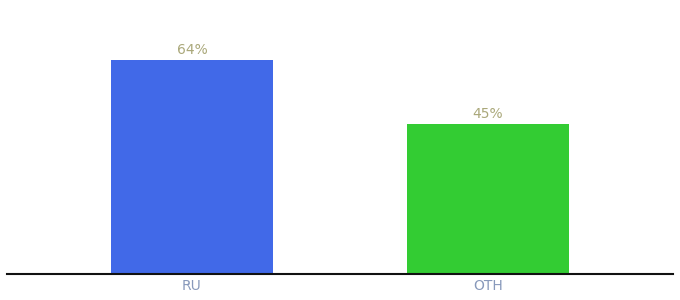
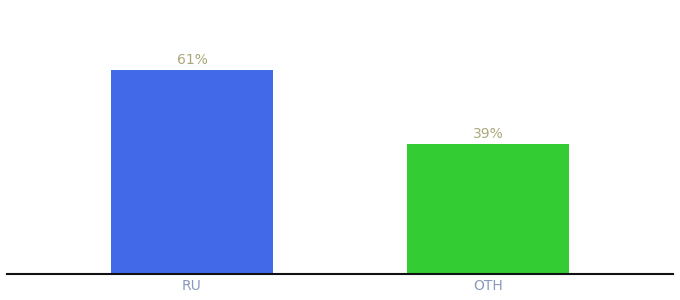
RU: 64% -> 61%
OTH: 45% -> 39%
